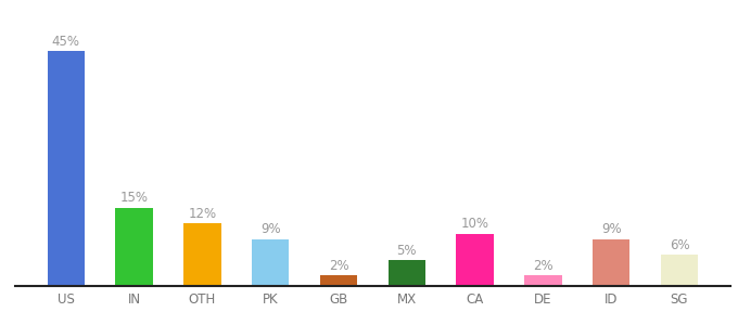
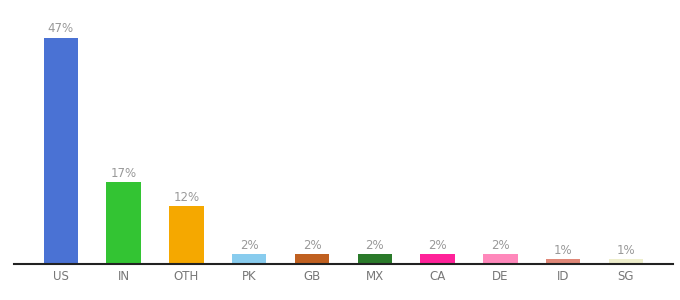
US: 45% -> 47%
IN: 15% -> 17%
PK: 9% -> 2%
MX: 5% -> 2%
CA: 10% -> 2%
ID: 9% -> 1%
SG: 6% -> 1%
